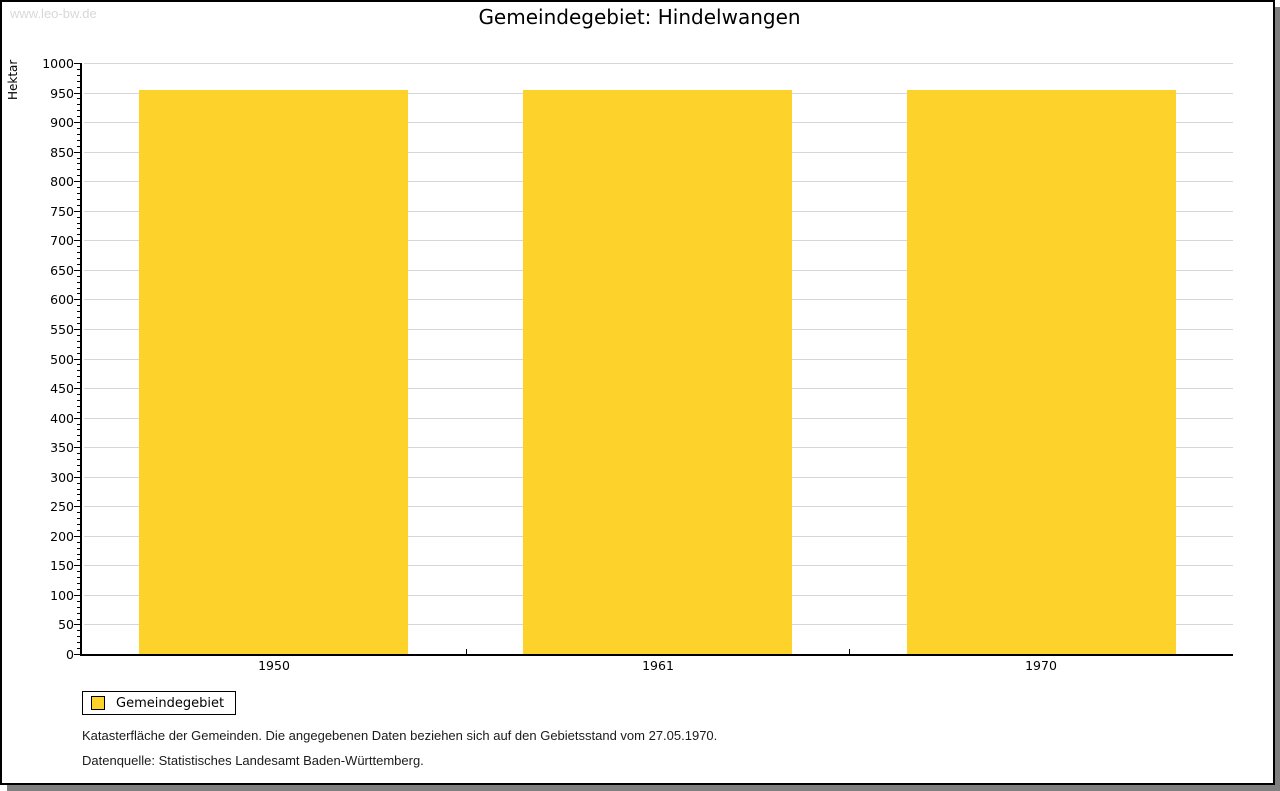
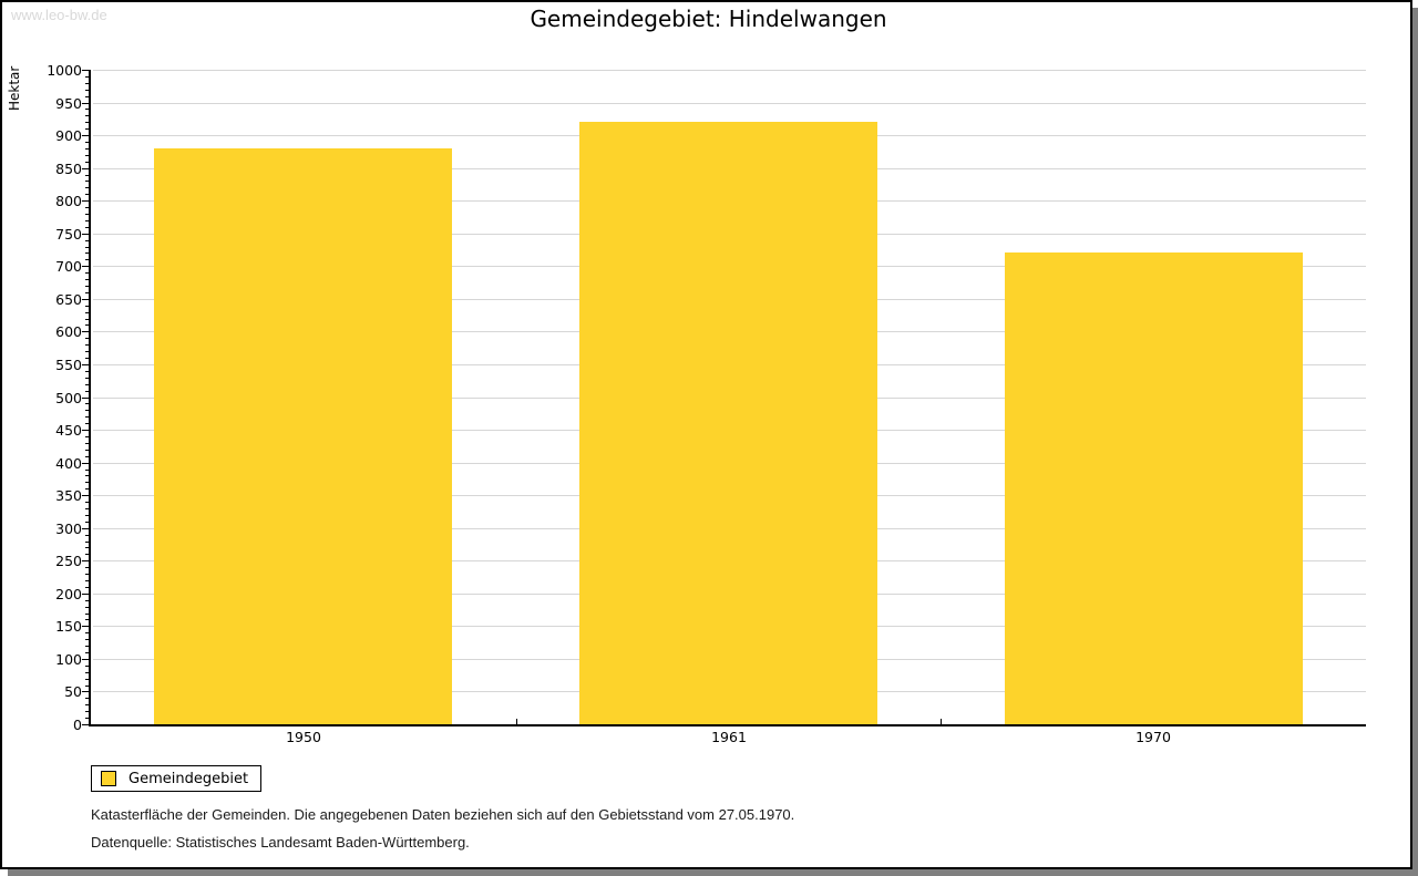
1950: 960 -> 880
1961: 960 -> 920
1970: 960 -> 720
